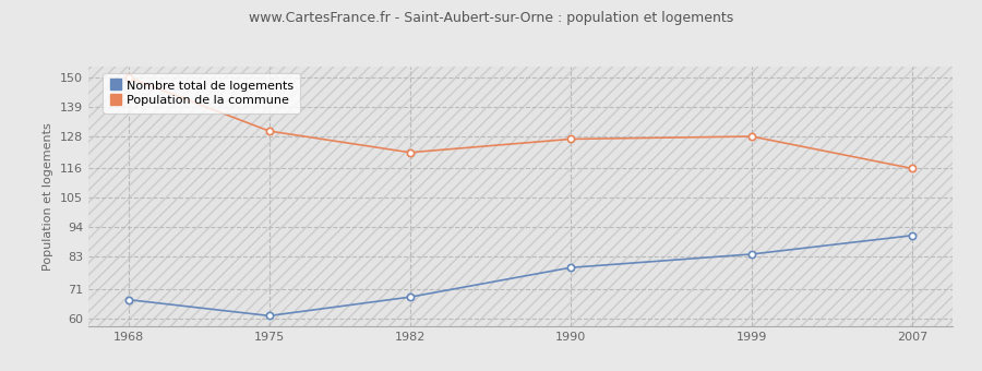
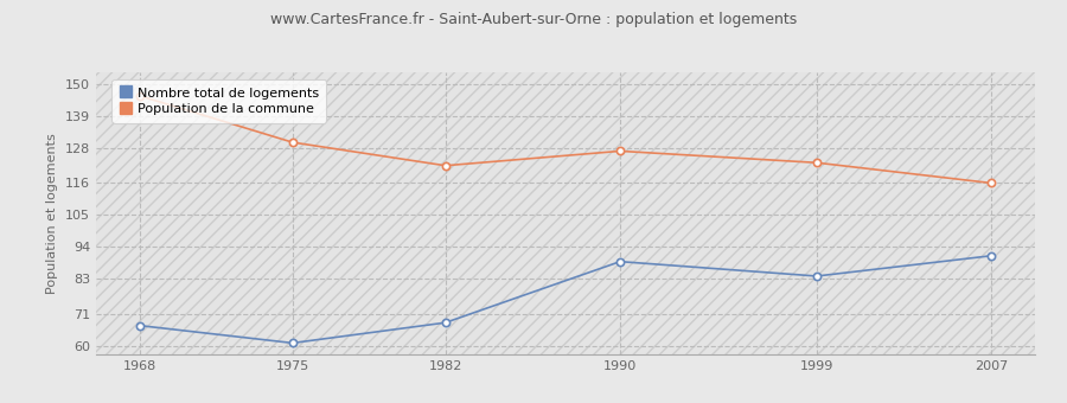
Population de la commune/1968: 150 -> 146
Nombre total de logements/1990: 79 -> 89
Population de la commune/1999: 128 -> 123
